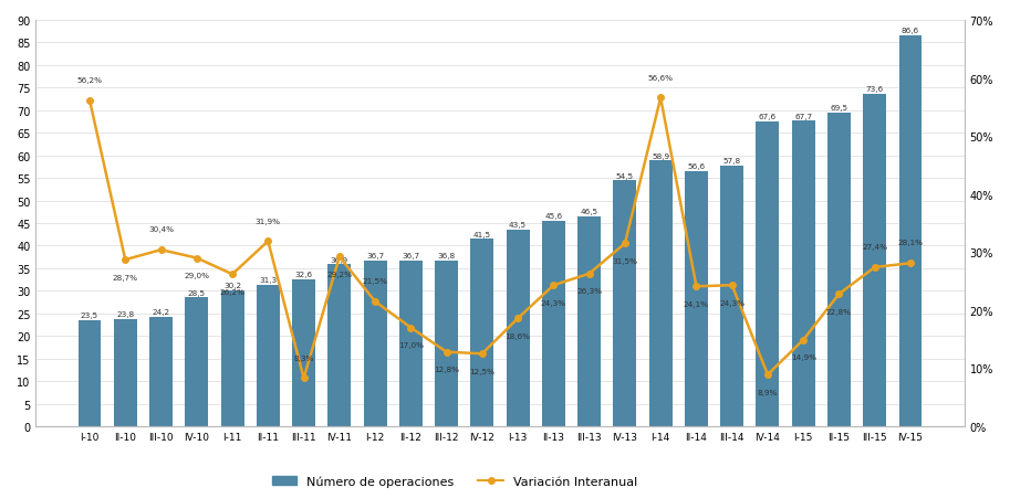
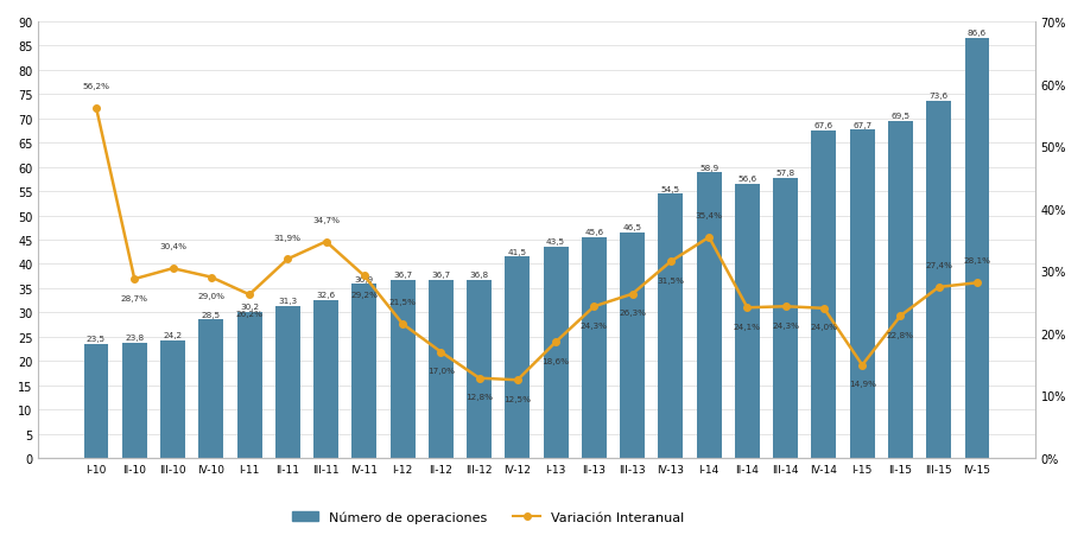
Variación Interanual/III-11: 8,3% -> 34,7%
Variación Interanual/I-14: 56,6% -> 35,4%
Variación Interanual/IV-14: 8,9% -> 24,0%
